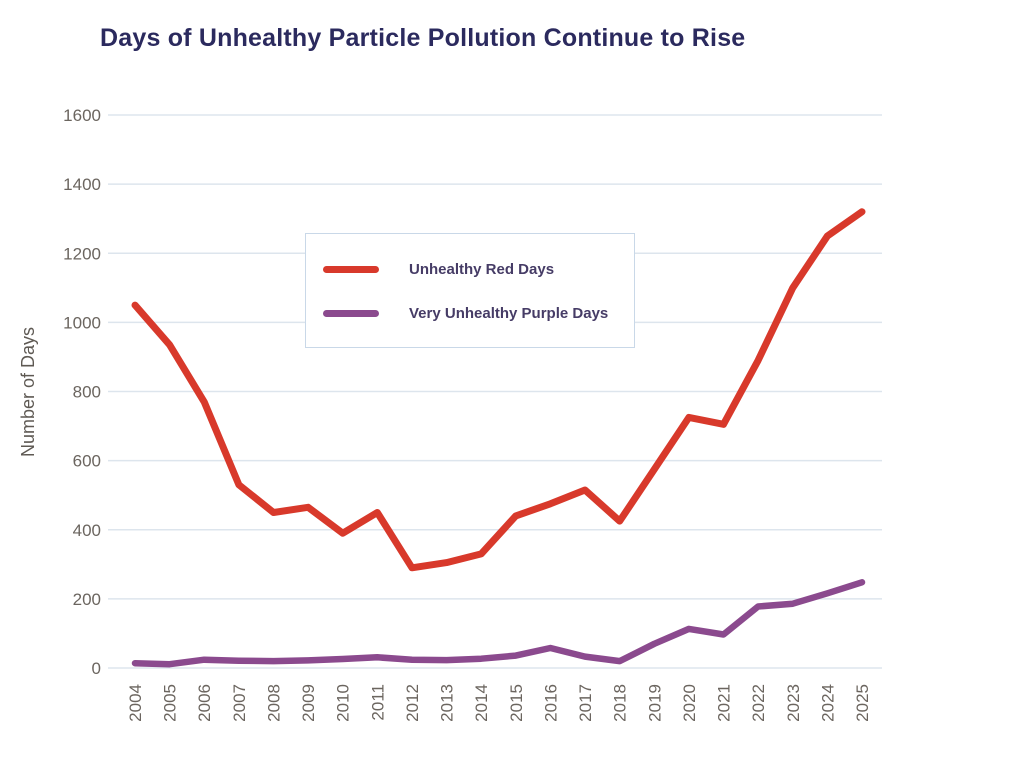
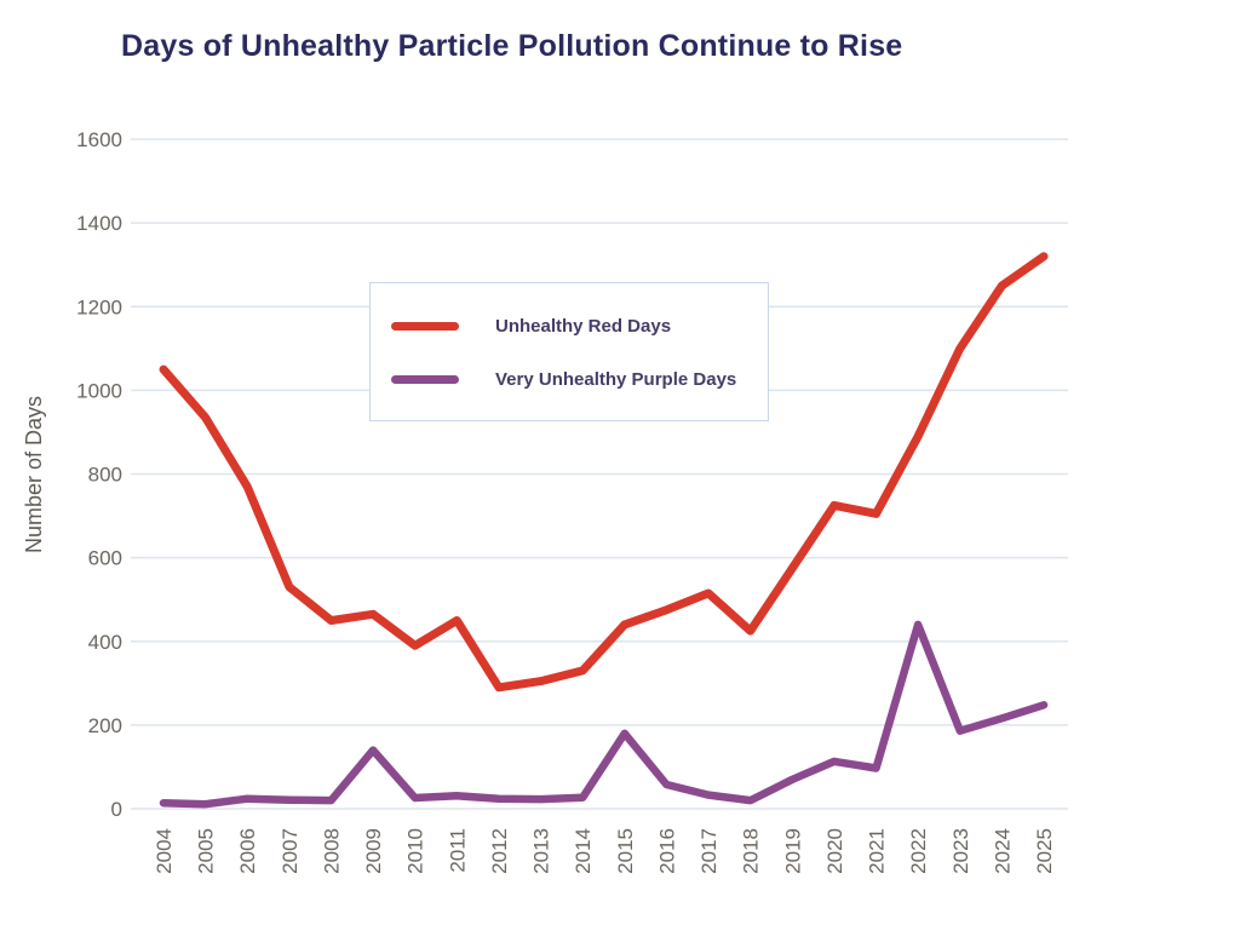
Very Unhealthy Purple Days/2009: 20 -> 140
Very Unhealthy Purple Days/2015: 40 -> 180
Very Unhealthy Purple Days/2022: 180 -> 440
